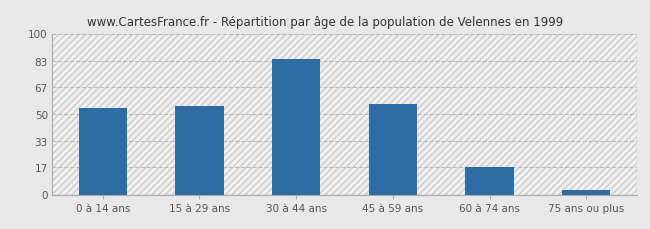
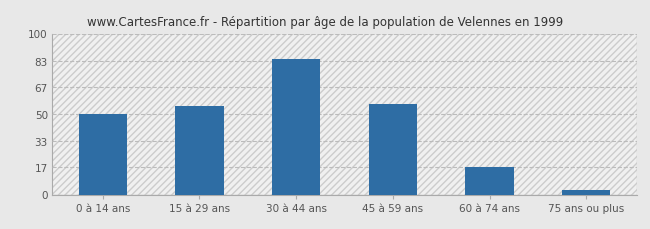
0 à 14 ans: 54 -> 50
